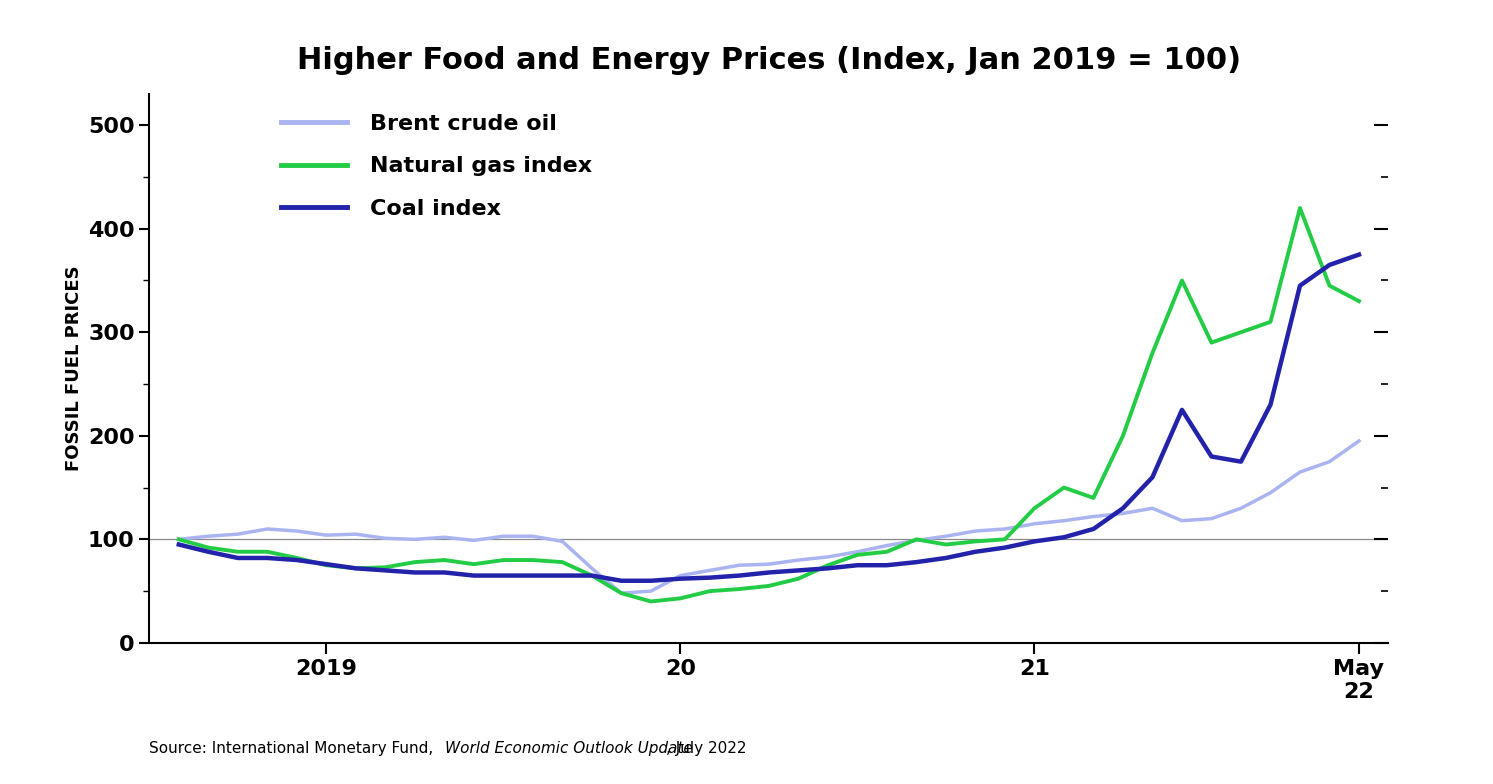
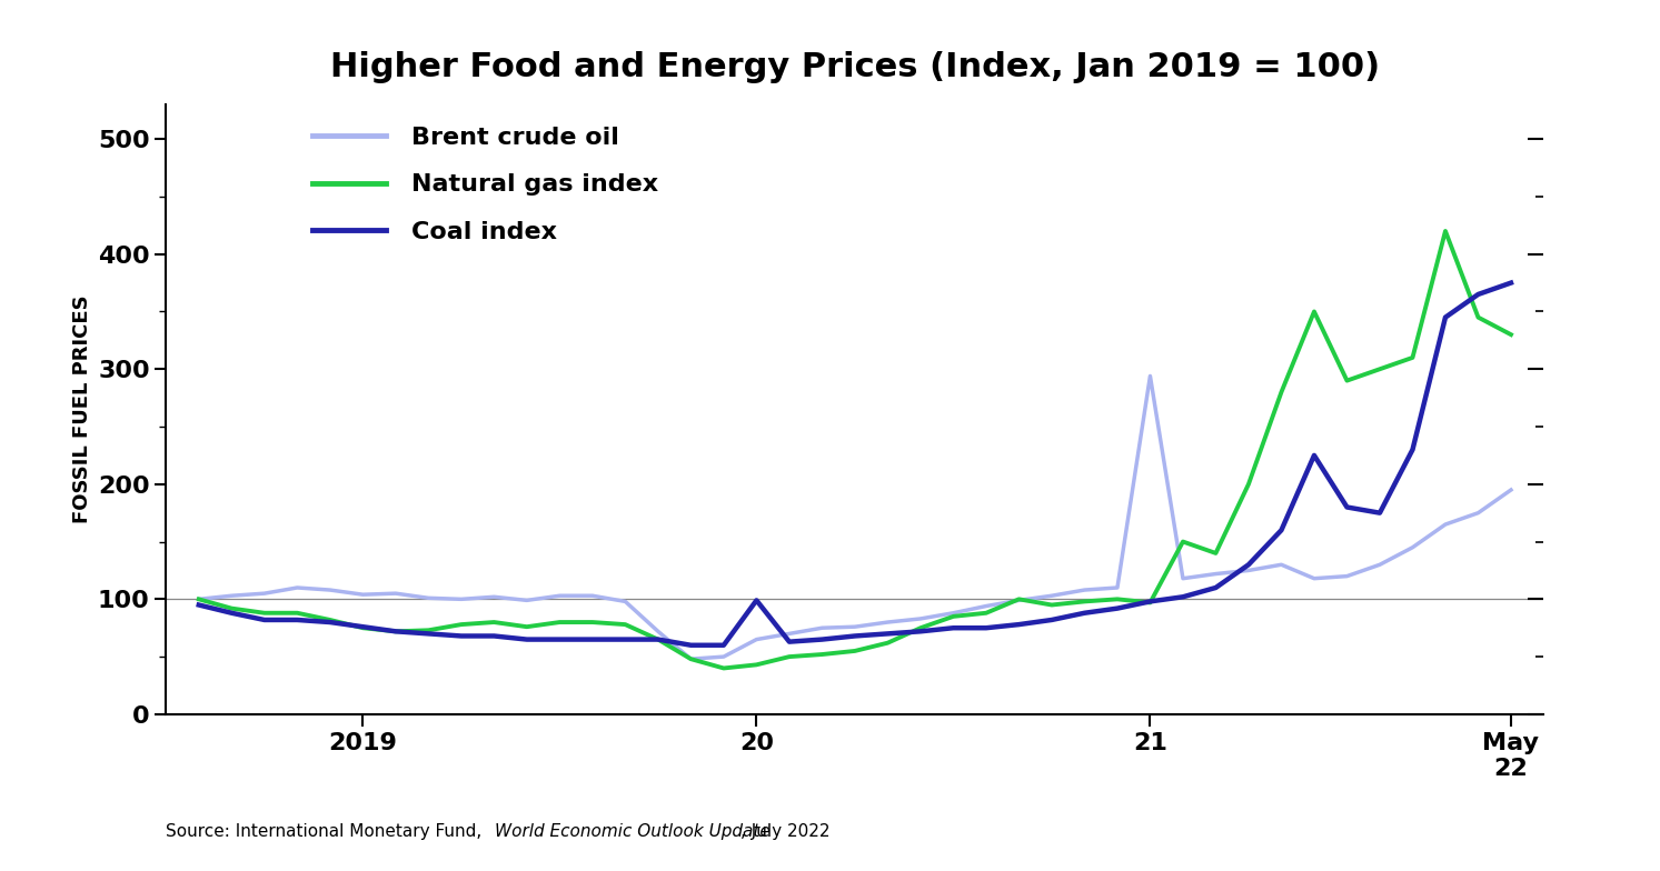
Coal index/20: 62 -> 99
Brent crude oil/21: 115 -> 294
Natural gas index/21: 130 -> 97
